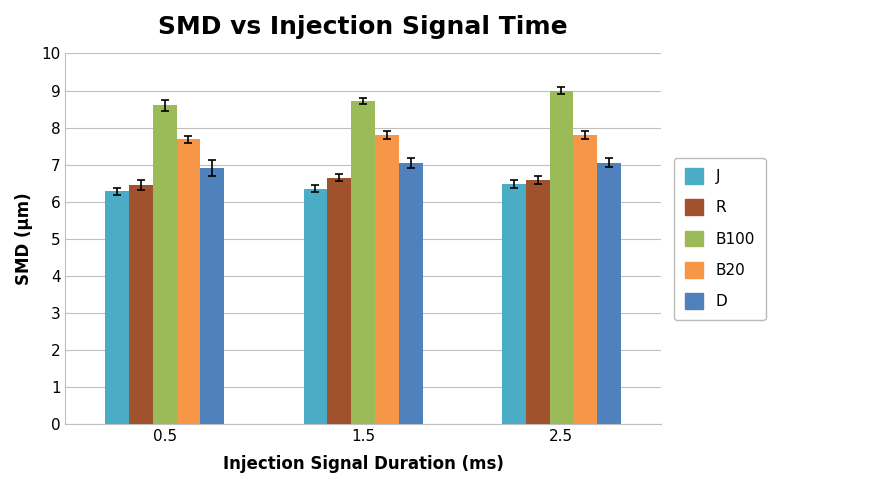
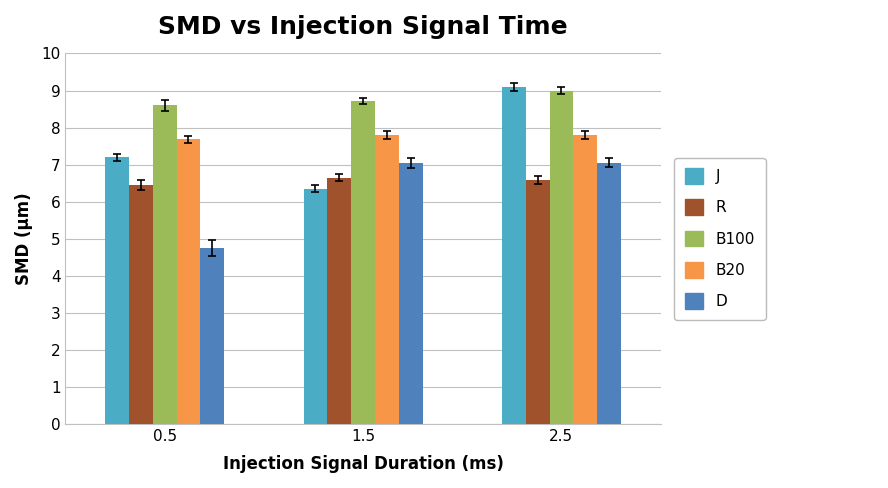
J/0.5: 6.28 -> 7.20
D/0.5: 6.90 -> 4.75
J/2.5: 6.48 -> 9.10
